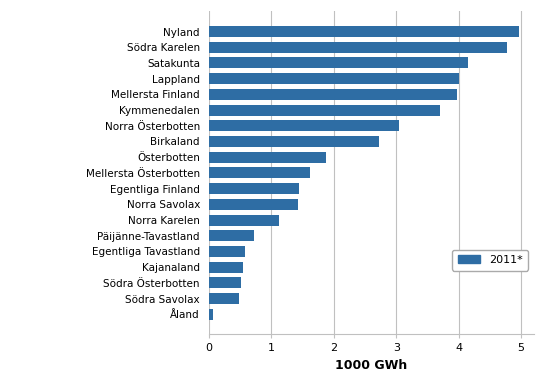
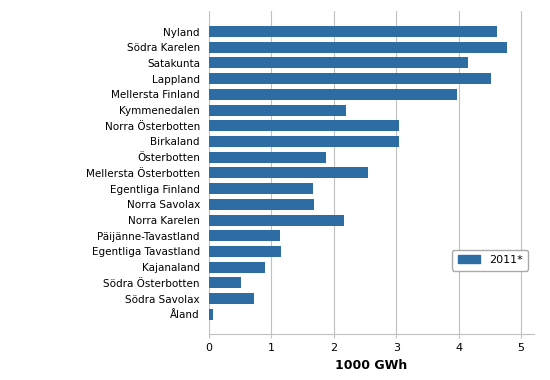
Nyland: 4.96 -> 4.62
Lappland: 4.00 -> 4.52
Kymmenedalen: 3.70 -> 2.20
Birkaland: 2.72 -> 3.04
Mellersta Österbotten: 1.62 -> 2.54
Egentliga Finland: 1.44 -> 1.66
Norra Savolax: 1.42 -> 1.68
Norra Karelen: 1.12 -> 2.16
Päijänne-Tavastland: 0.72 -> 1.14
Egentliga Tavastland: 0.57 -> 1.16
Kajanaland: 0.55 -> 0.90
Södra Savolax: 0.48 -> 0.72
